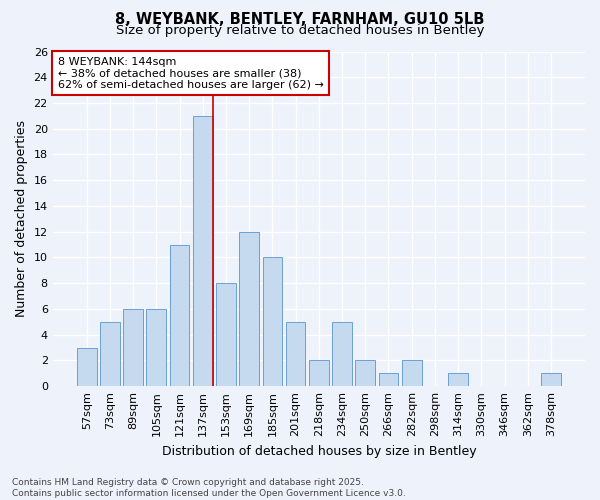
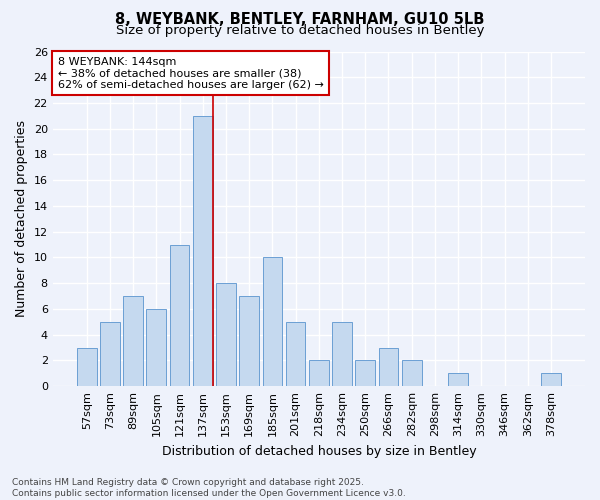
89sqm: 6 -> 7
169sqm: 12 -> 7
266sqm: 1 -> 3
